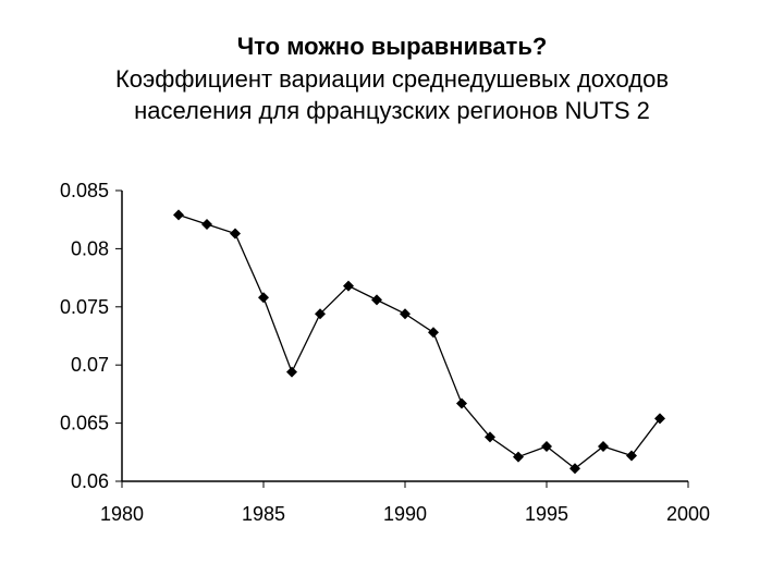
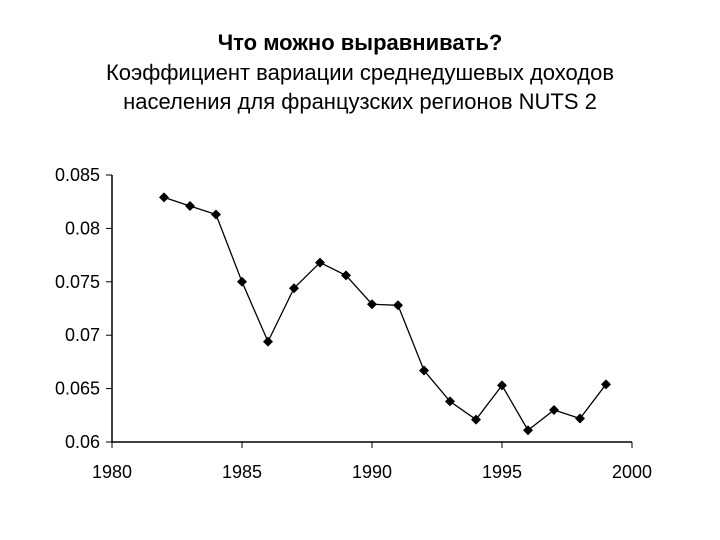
1985: 0.0758 -> 0.0750
1990: 0.0744 -> 0.0729
1995: 0.0630 -> 0.0653
